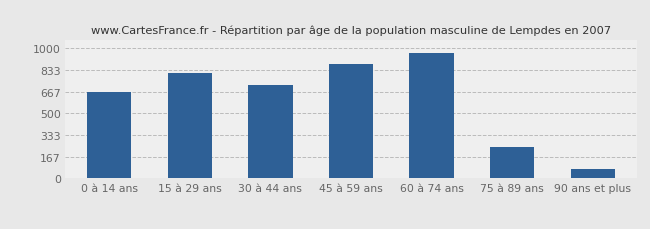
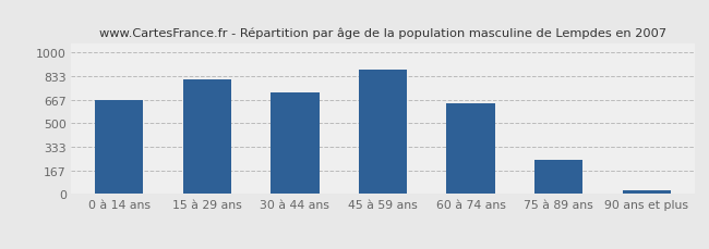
60 à 74 ans: 960 -> 640
90 ans et plus: 70 -> 30
